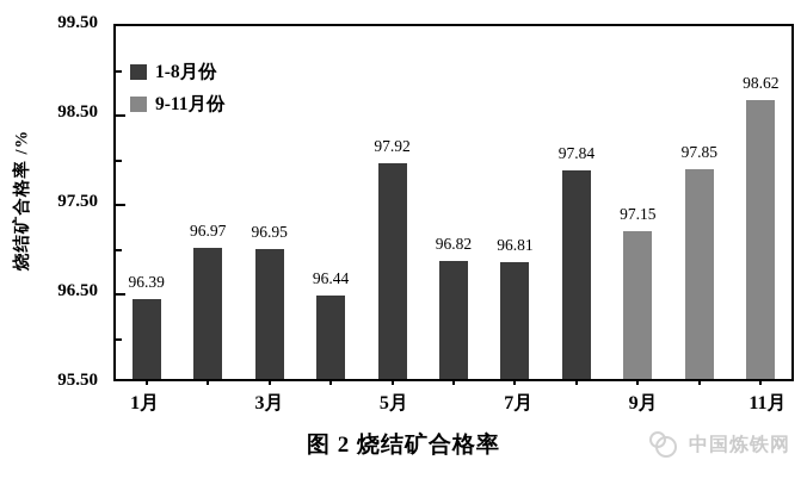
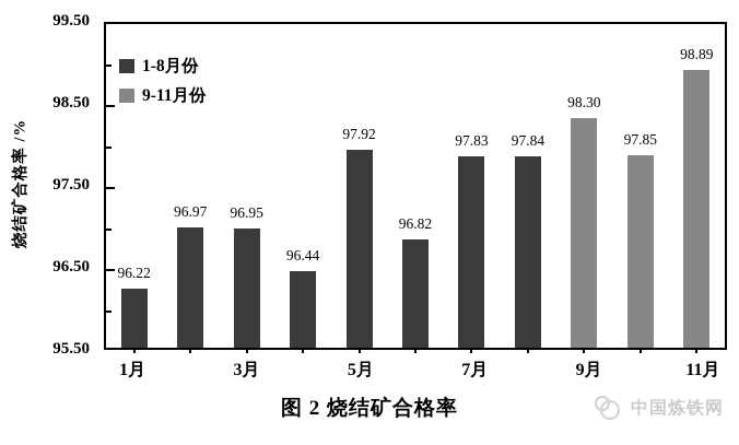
1-8月份/1月: 96.39 -> 96.22
1-8月份/7月: 96.81 -> 97.83
9-11月份/9月: 97.15 -> 98.30
9-11月份/11月: 98.62 -> 98.89
